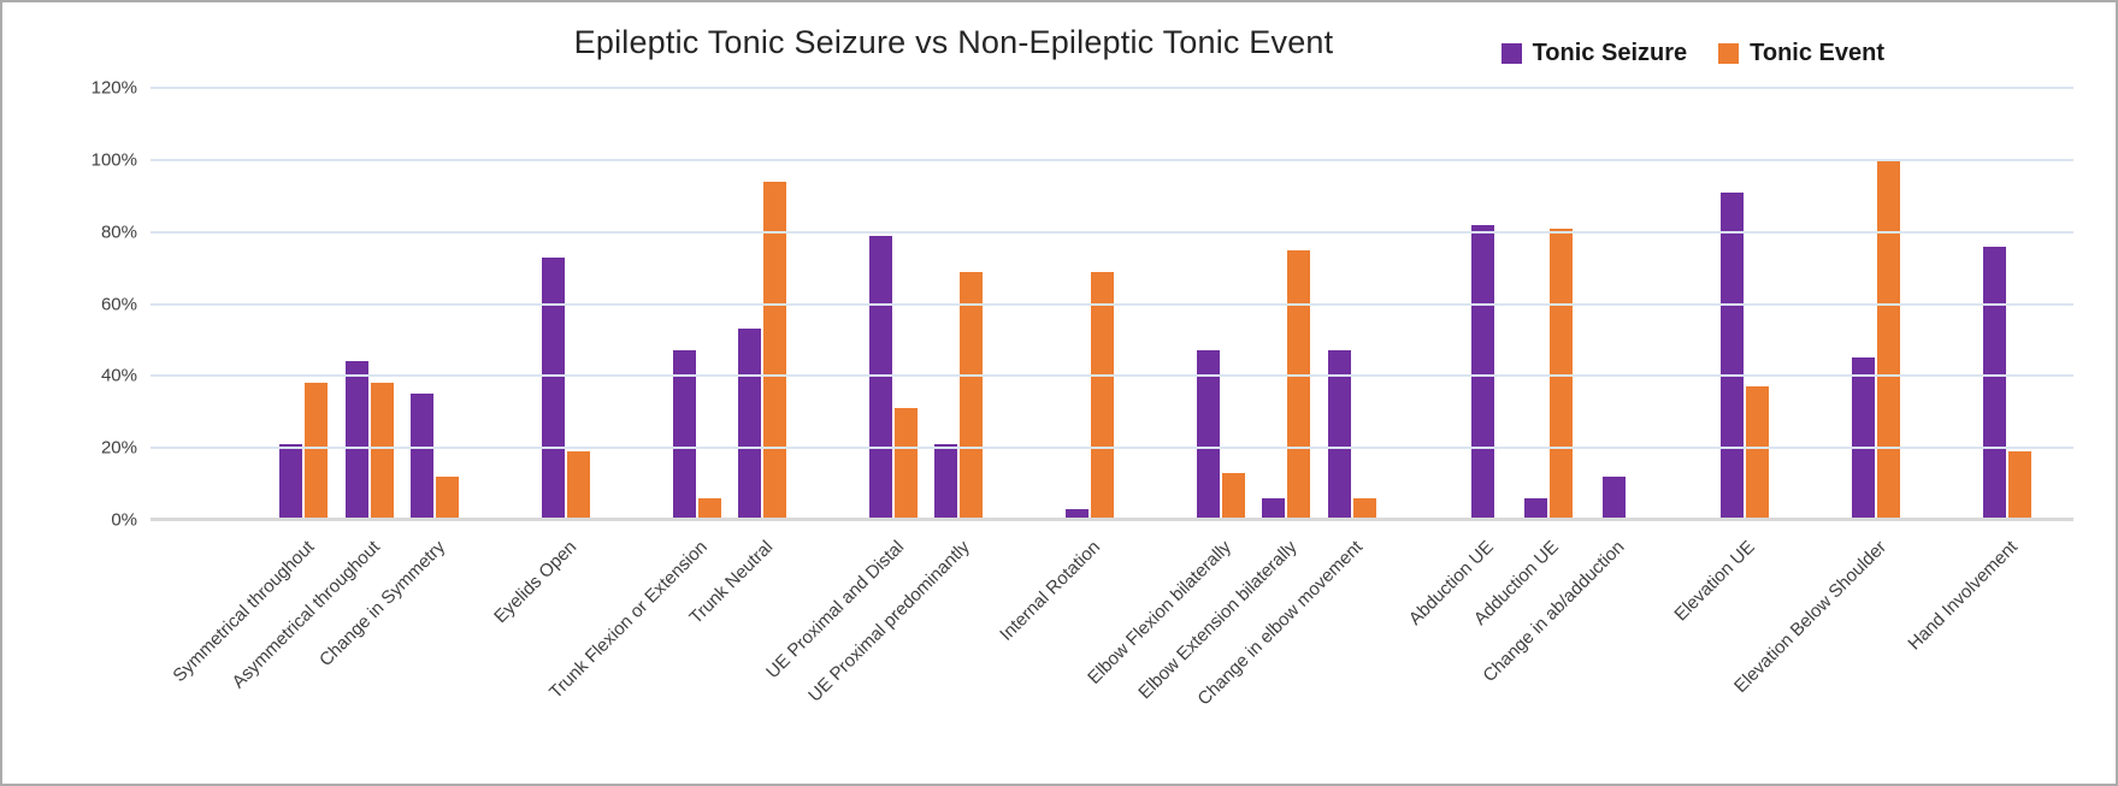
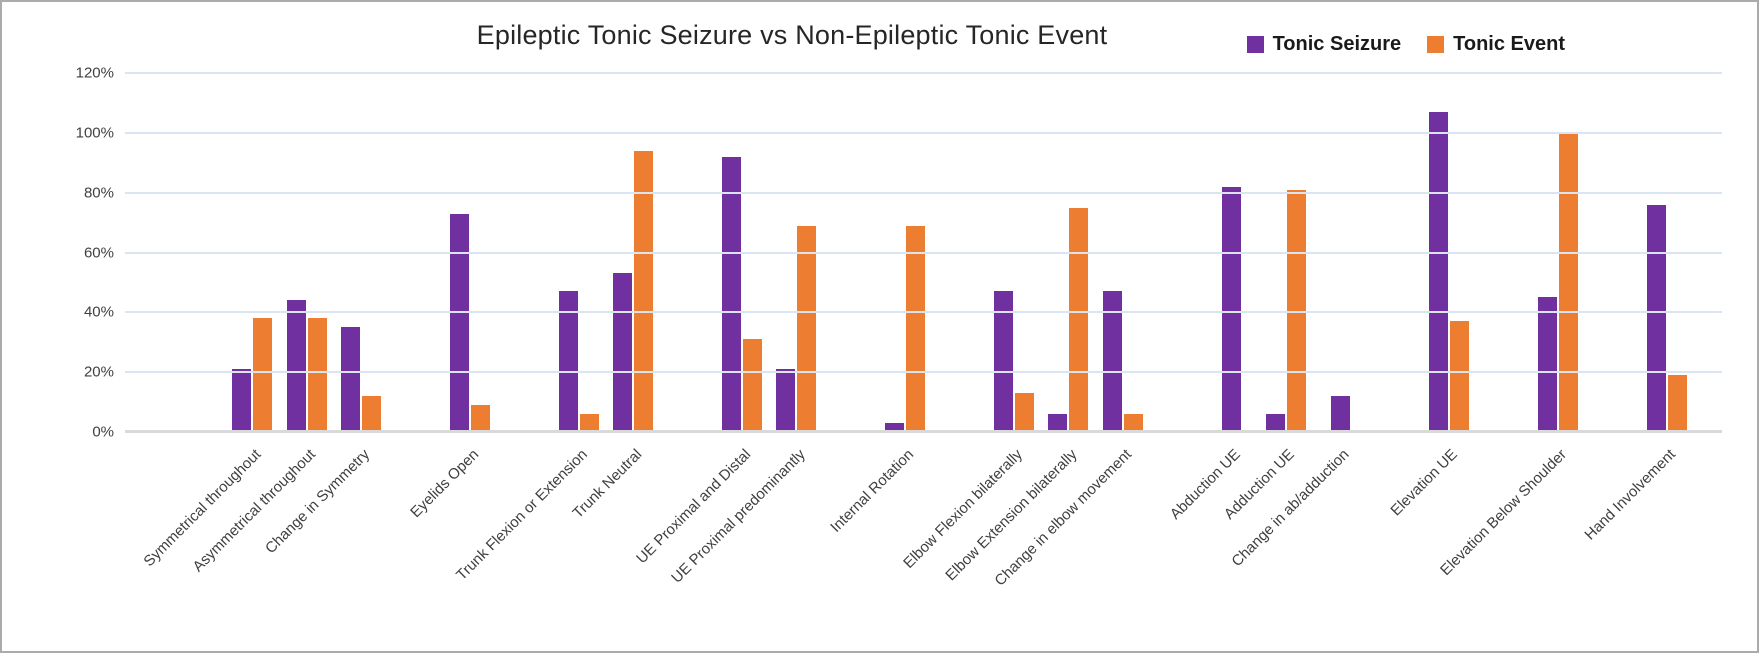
Tonic Event/Eyelids Open: 19% -> 9%
Tonic Seizure/UE Proximal and Distal: 79% -> 92%
Tonic Seizure/Elevation UE: 91% -> 107%
